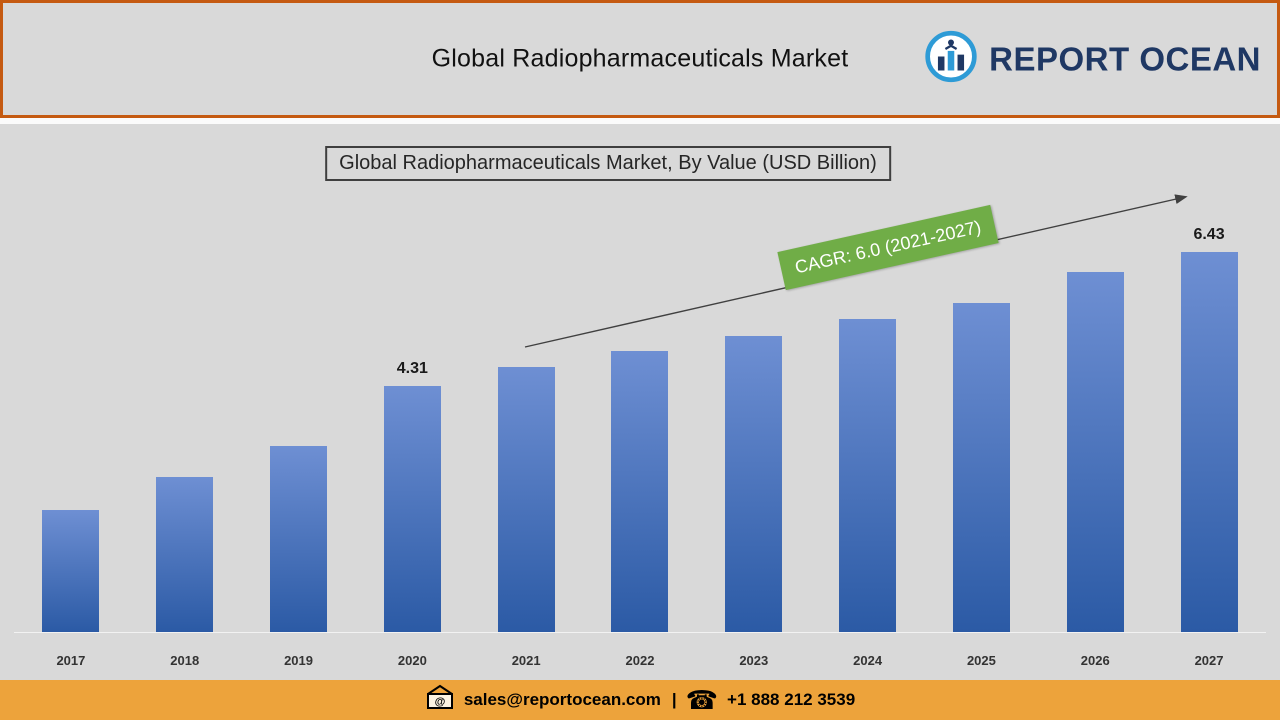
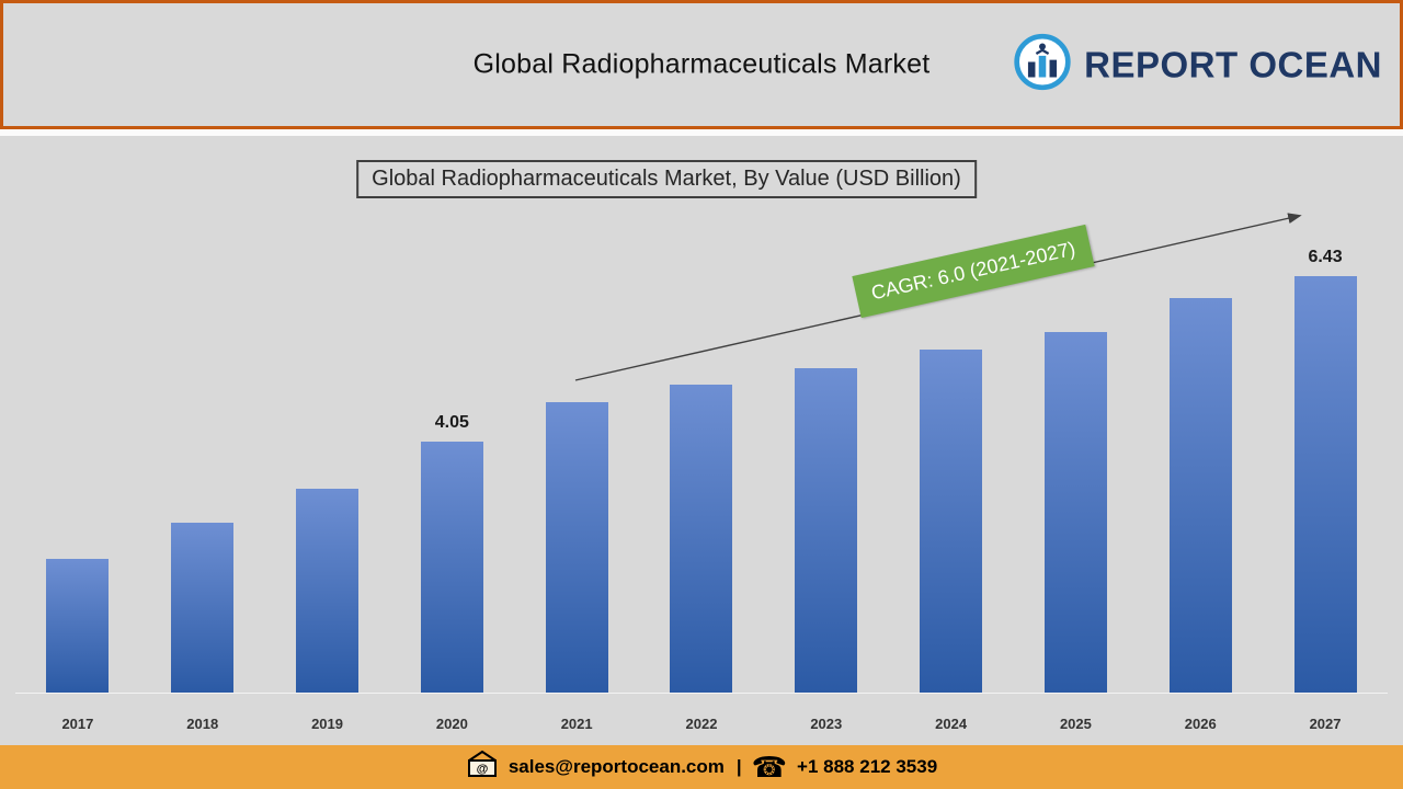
2020: 4.31 -> 4.05
